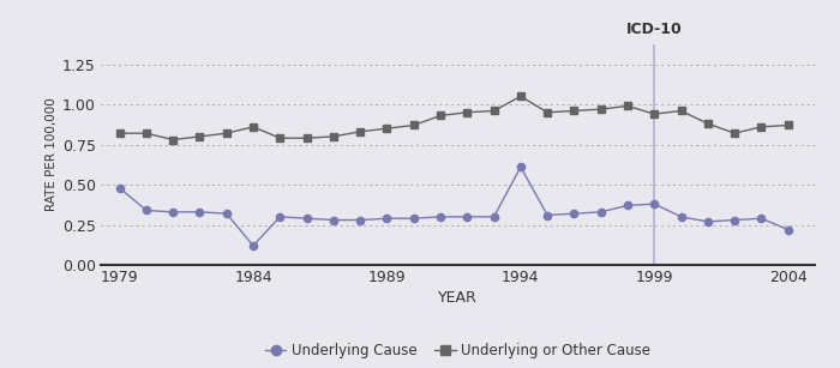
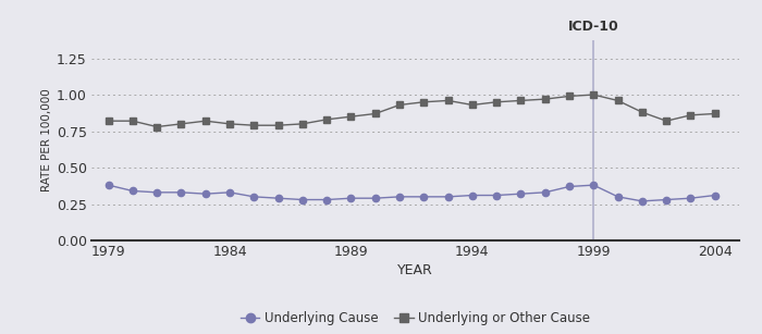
Underlying Cause/1979: 0.48 -> 0.38
Underlying Cause/1984: 0.12 -> 0.33
Underlying or Other Cause/1984: 0.86 -> 0.80
Underlying Cause/1994: 0.61 -> 0.31
Underlying or Other Cause/1994: 1.05 -> 0.93
Underlying or Other Cause/1999: 0.94 -> 1.00
Underlying Cause/2004: 0.22 -> 0.31
